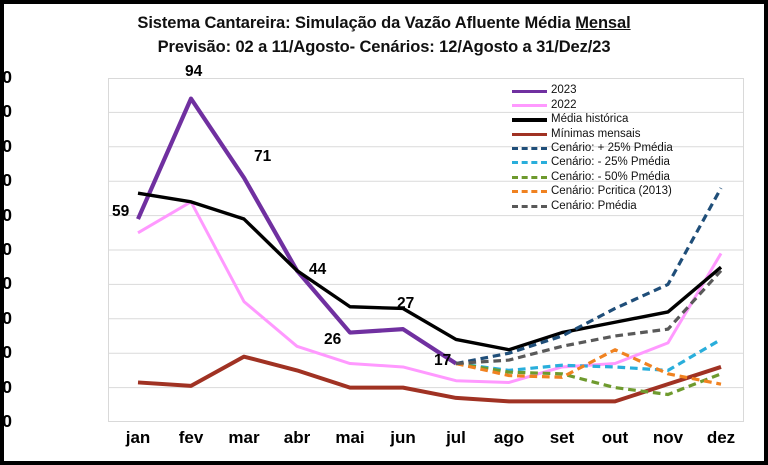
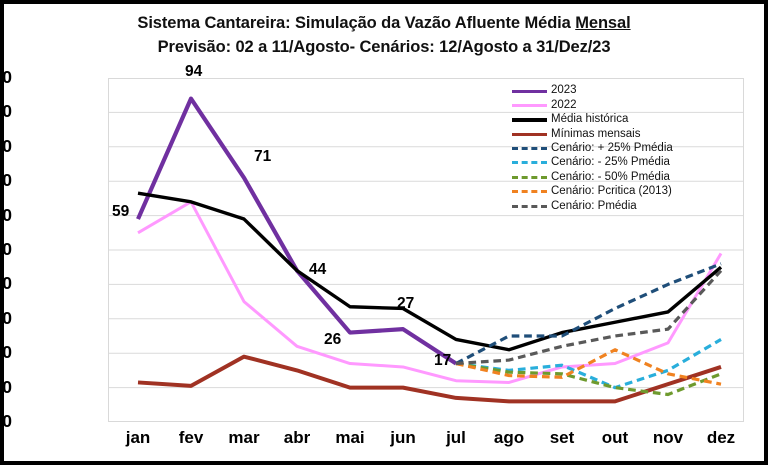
Cenário: + 25% Pmédia/ago: 20 -> 25
Cenário: - 25% Pmédia/out: 16 -> 10
Cenário: + 25% Pmédia/dez: 68 -> 46
